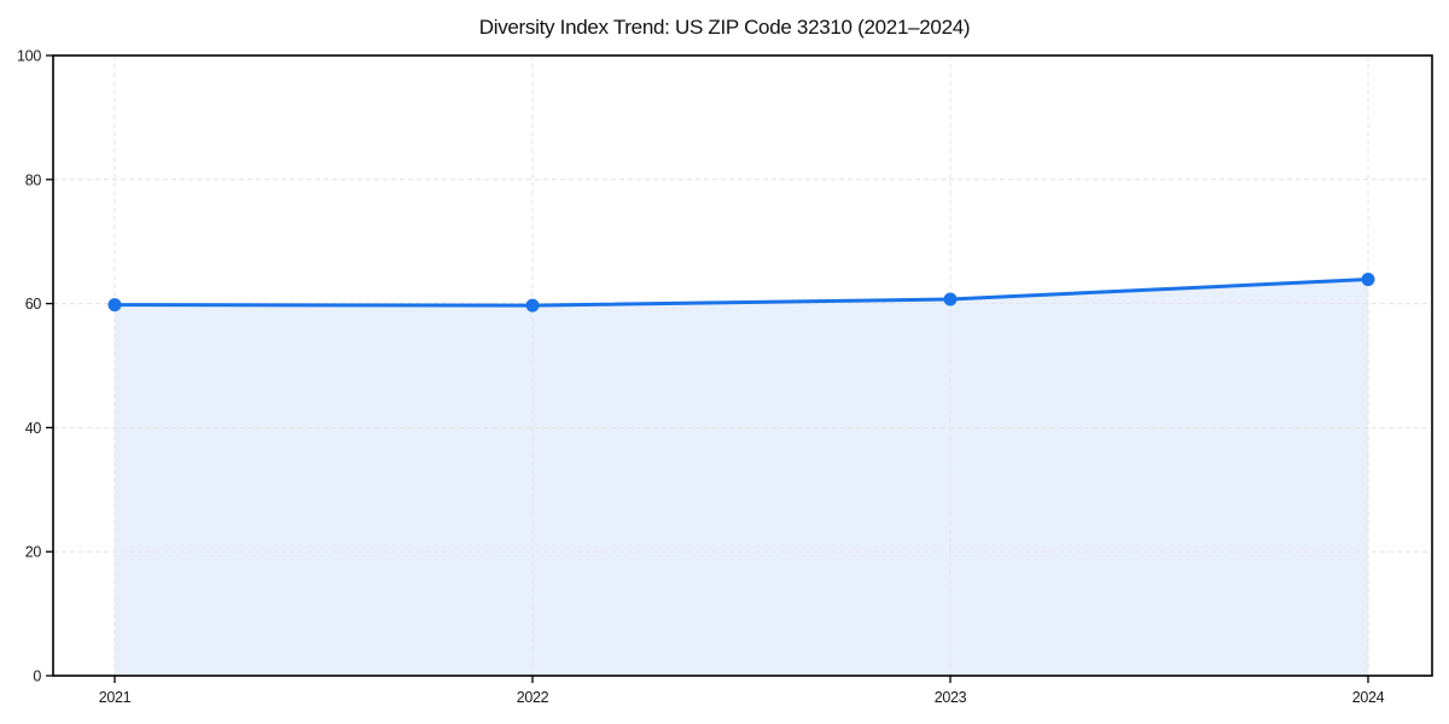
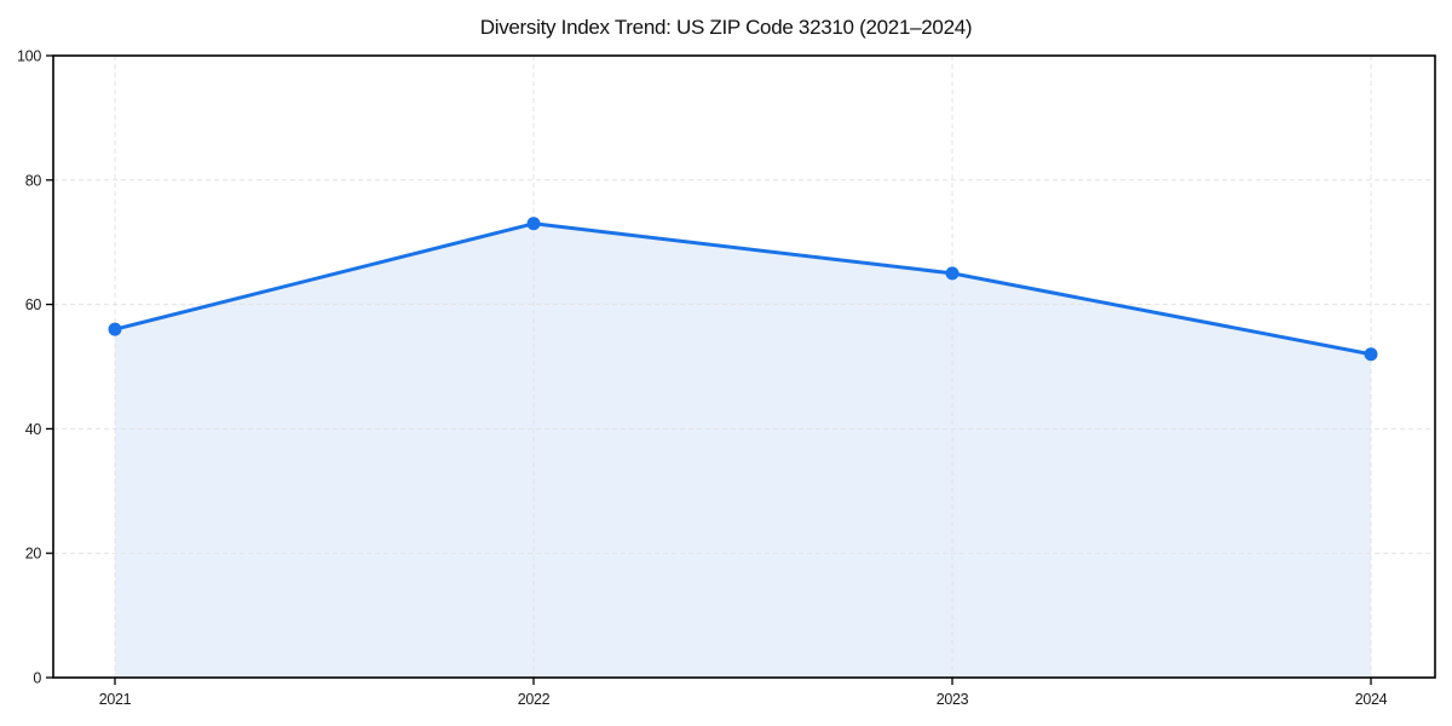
2021: 60 -> 56
2022: 60 -> 73
2023: 61 -> 65
2024: 64 -> 52
